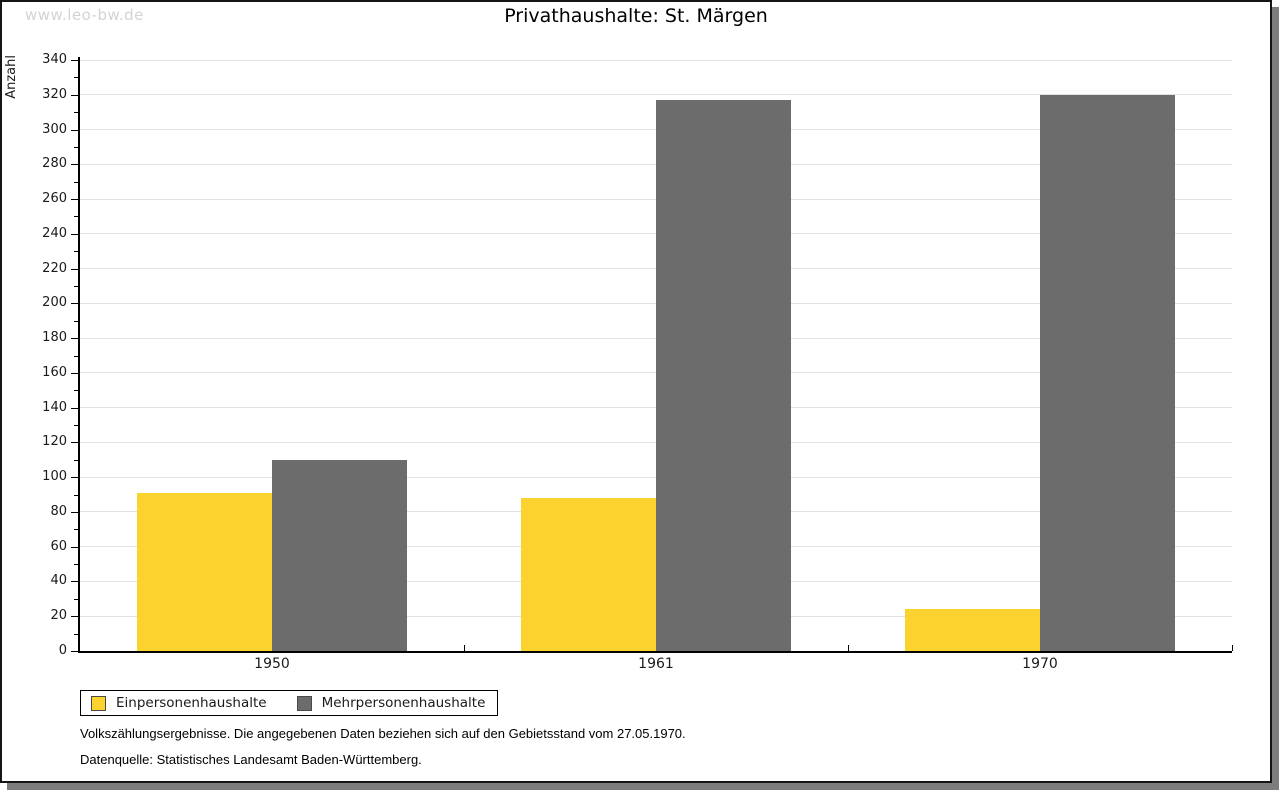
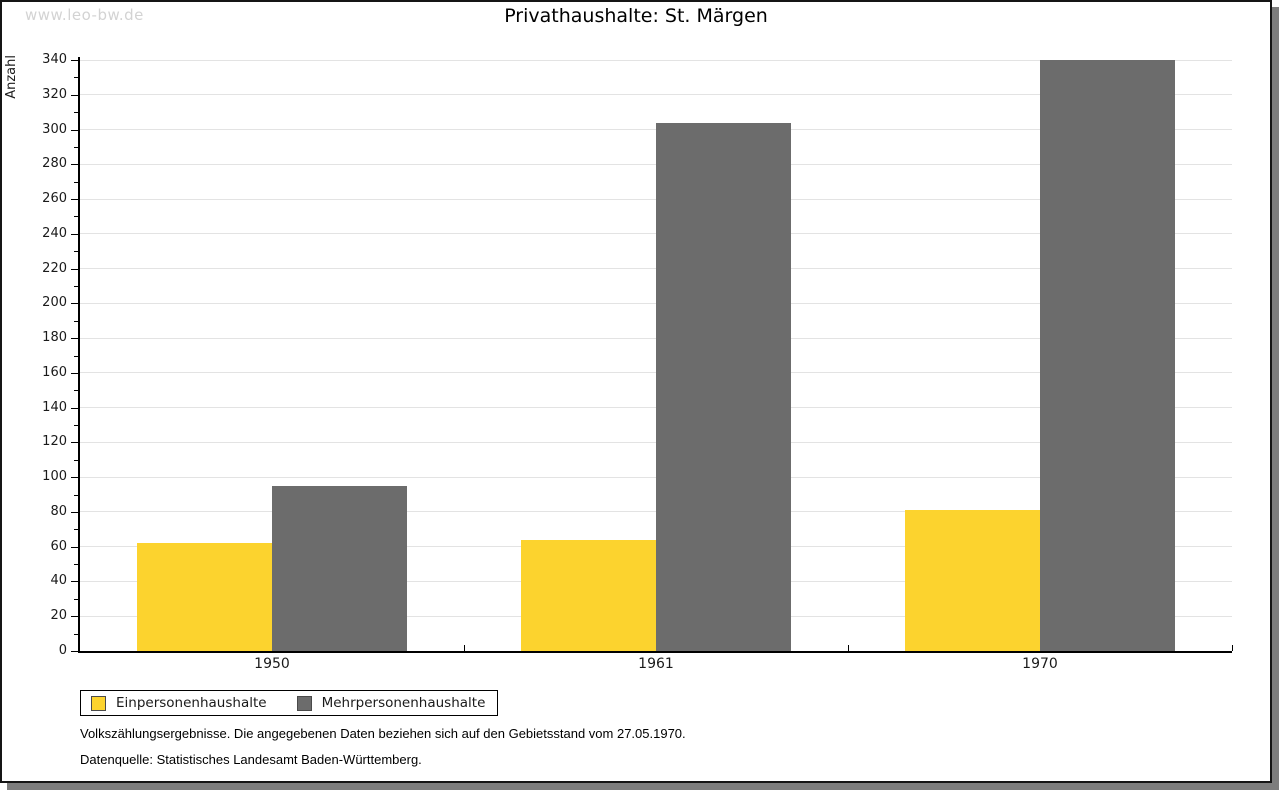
Einpersonenhaushalte/1950: 91 -> 62
Mehrpersonenhaushalte/1950: 110 -> 95
Einpersonenhaushalte/1961: 88 -> 64
Mehrpersonenhaushalte/1961: 317 -> 304
Einpersonenhaushalte/1970: 24 -> 81
Mehrpersonenhaushalte/1970: 320 -> 340
